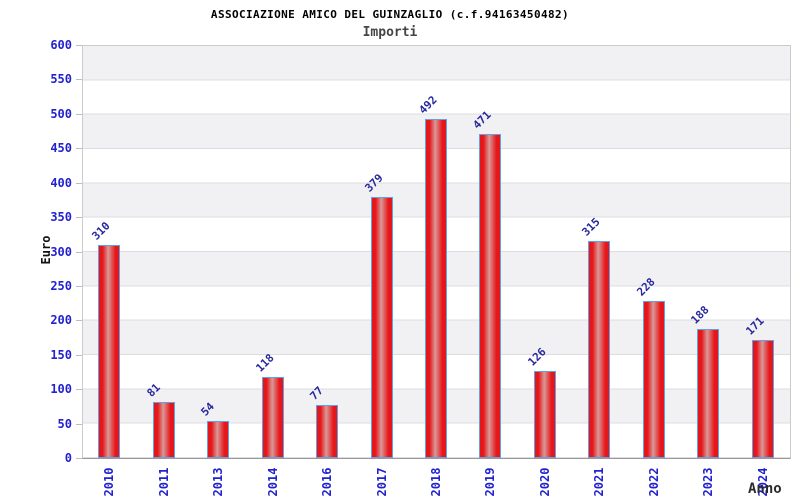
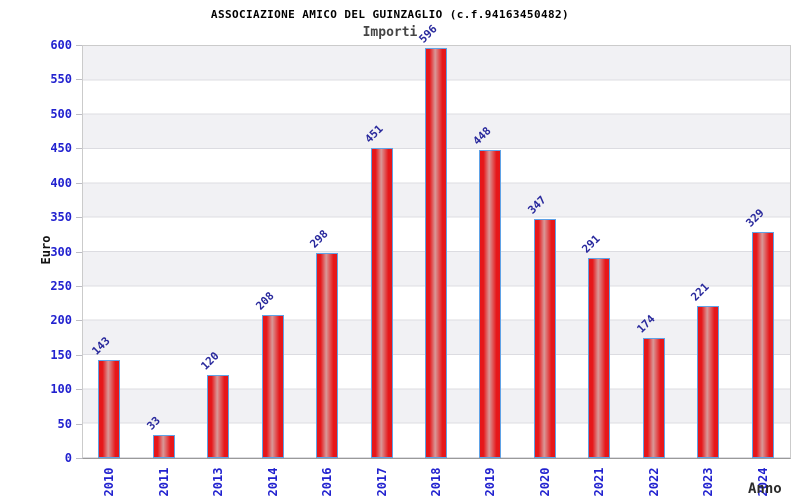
2010: 310 -> 143
2011: 81 -> 33
2013: 54 -> 120
2014: 118 -> 208
2016: 77 -> 298
2017: 379 -> 451
2018: 492 -> 596
2019: 471 -> 448
2020: 126 -> 347
2021: 315 -> 291
2022: 228 -> 174
2023: 188 -> 221
2024: 171 -> 329
